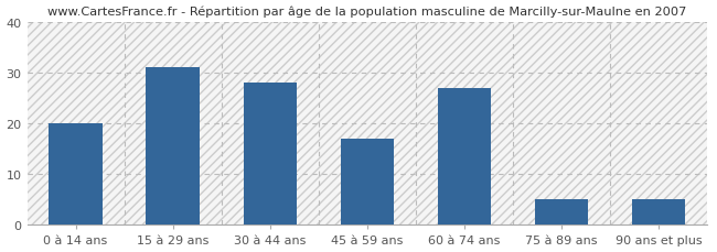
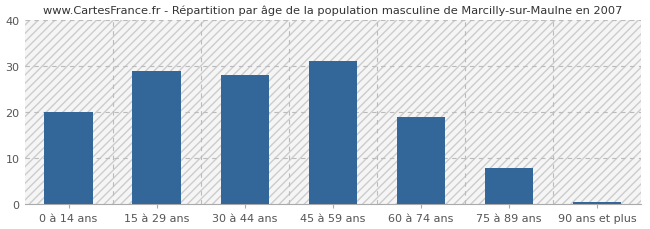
15 à 29 ans: 31.0 -> 29.0
45 à 59 ans: 17.0 -> 31.0
60 à 74 ans: 27.0 -> 19.0
75 à 89 ans: 5.0 -> 8.0
90 ans et plus: 5.0 -> 0.5
